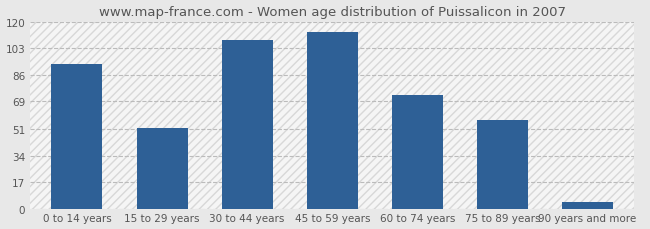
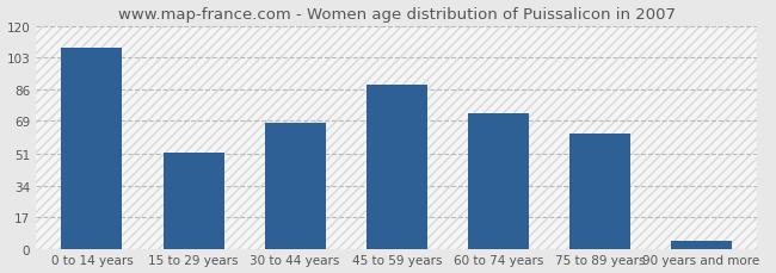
0 to 14 years: 93 -> 108
30 to 44 years: 108 -> 68
45 to 59 years: 113 -> 88
75 to 89 years: 57 -> 62
